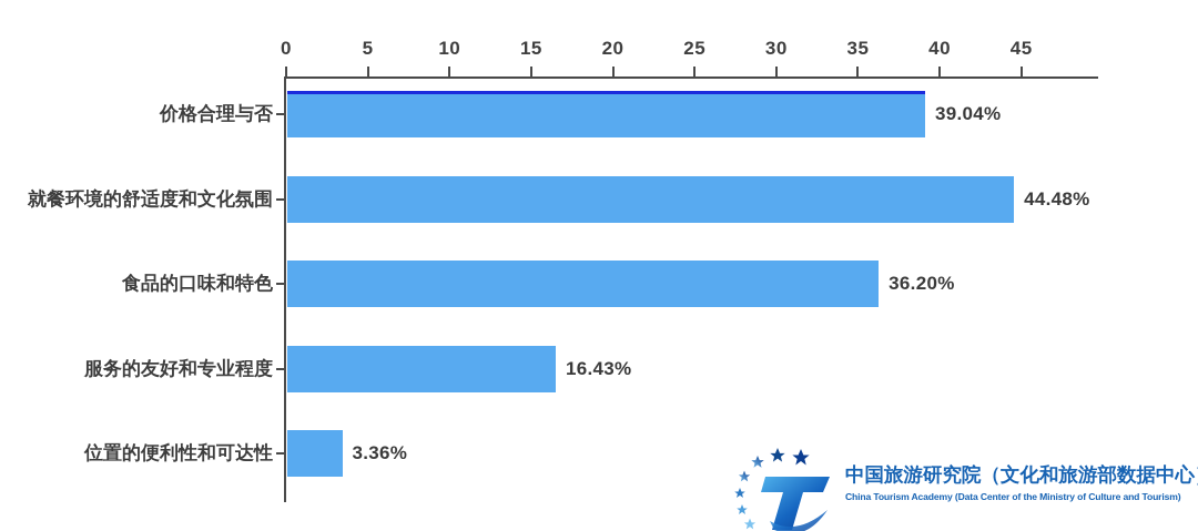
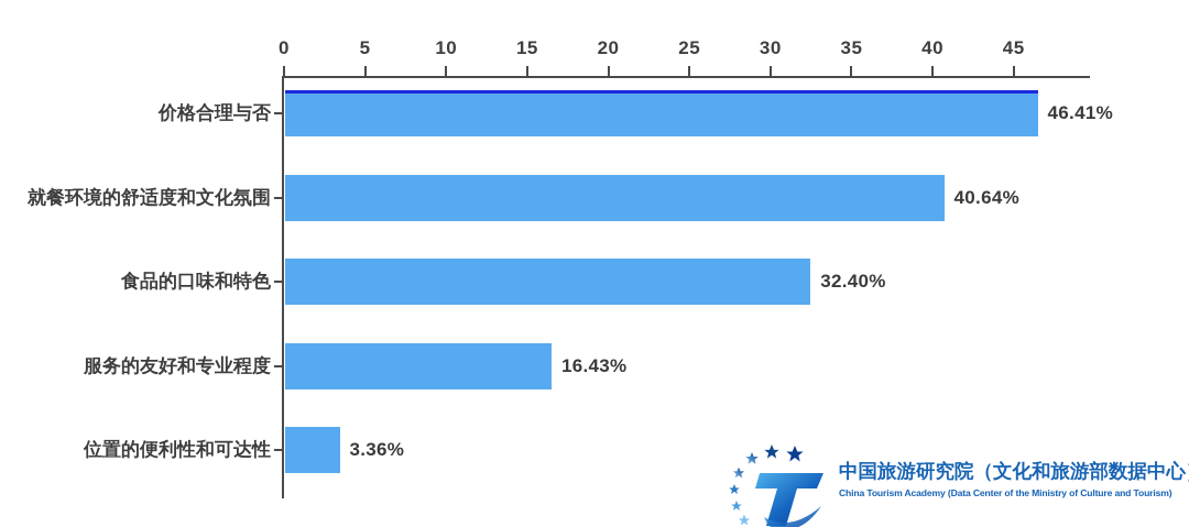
价格合理与否: 39.04% -> 46.41%
就餐环境的舒适度和文化氛围: 44.48% -> 40.64%
食品的口味和特色: 36.20% -> 32.40%
